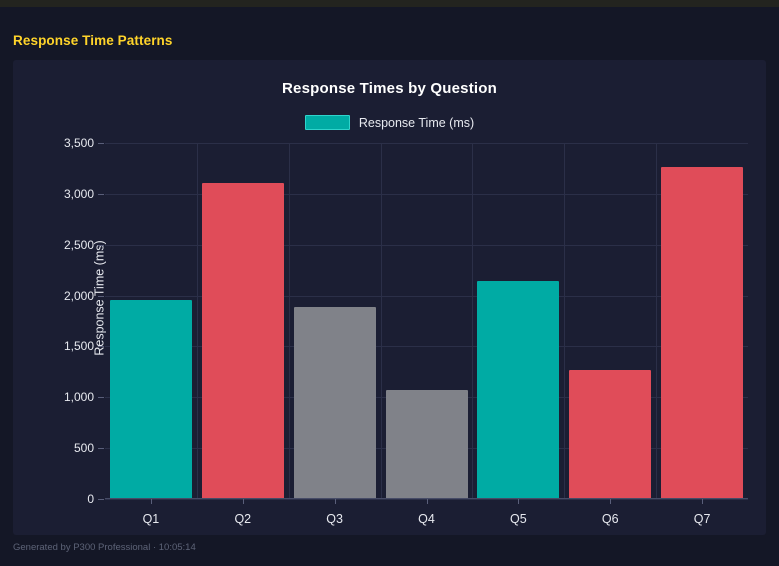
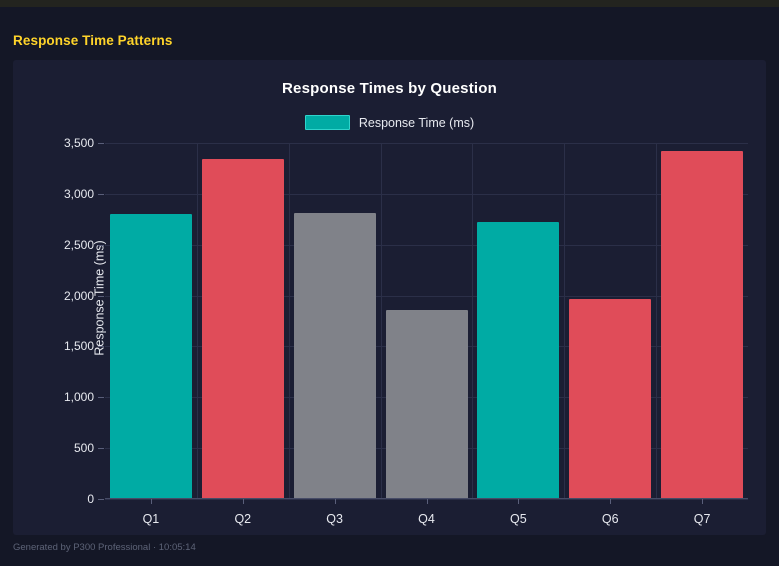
Q1: 1960 -> 2800
Q2: 3110 -> 3340
Q3: 1890 -> 2810
Q4: 1070 -> 1860
Q5: 2140 -> 2720
Q6: 1270 -> 1970
Q7: 3260 -> 3420
